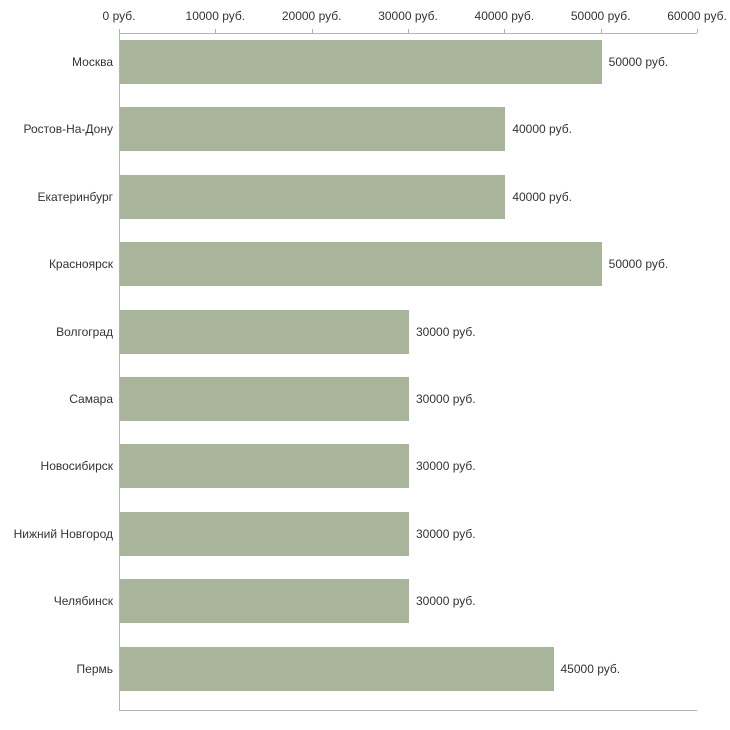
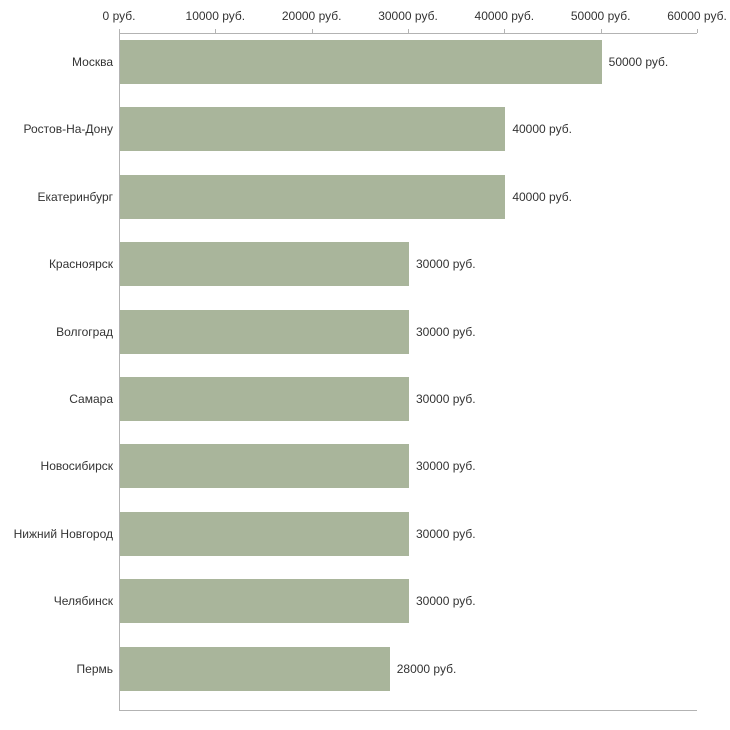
Красноярск: 50000 -> 30000
Пермь: 45000 -> 28000
